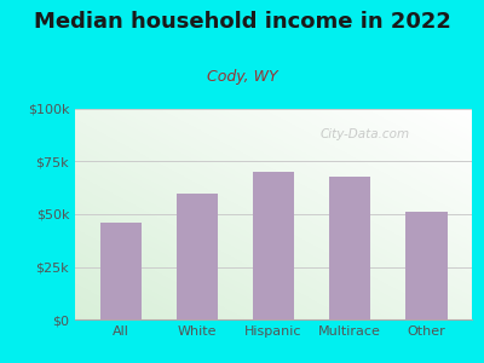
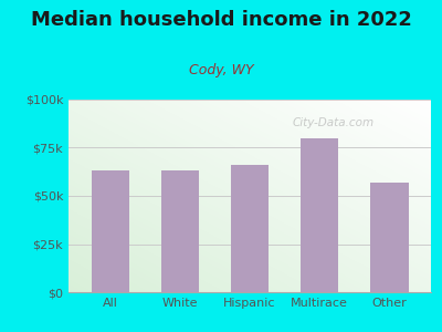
All: $46k -> $63k
White: $60k -> $63k
Hispanic: $70k -> $66k
Multirace: $68k -> $80k
Other: $51k -> $57k
